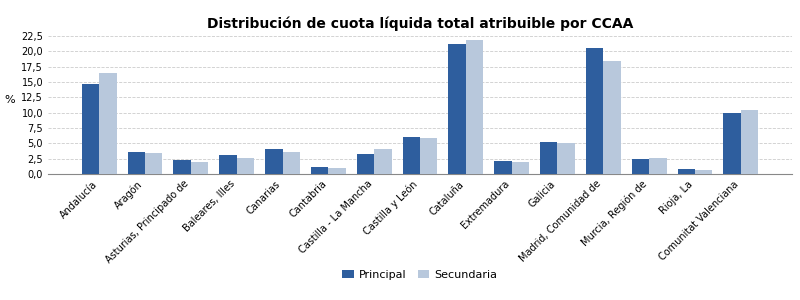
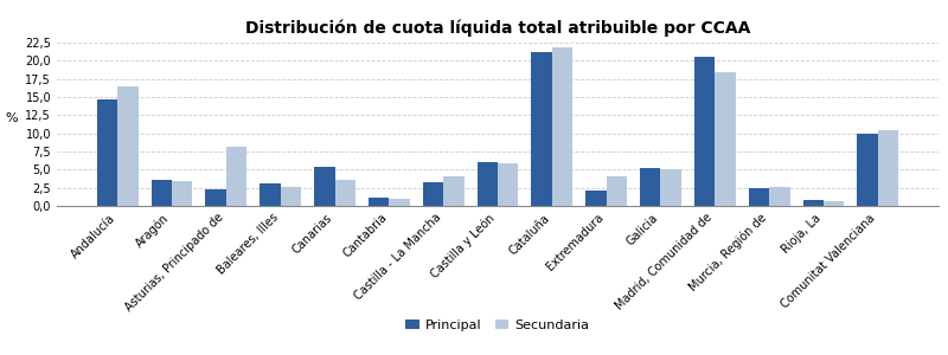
Secundaria/Asturias, Principado de: 2,0 -> 8,2
Principal/Canarias: 4,0 -> 5,4
Secundaria/Extremadura: 2,0 -> 4,0
